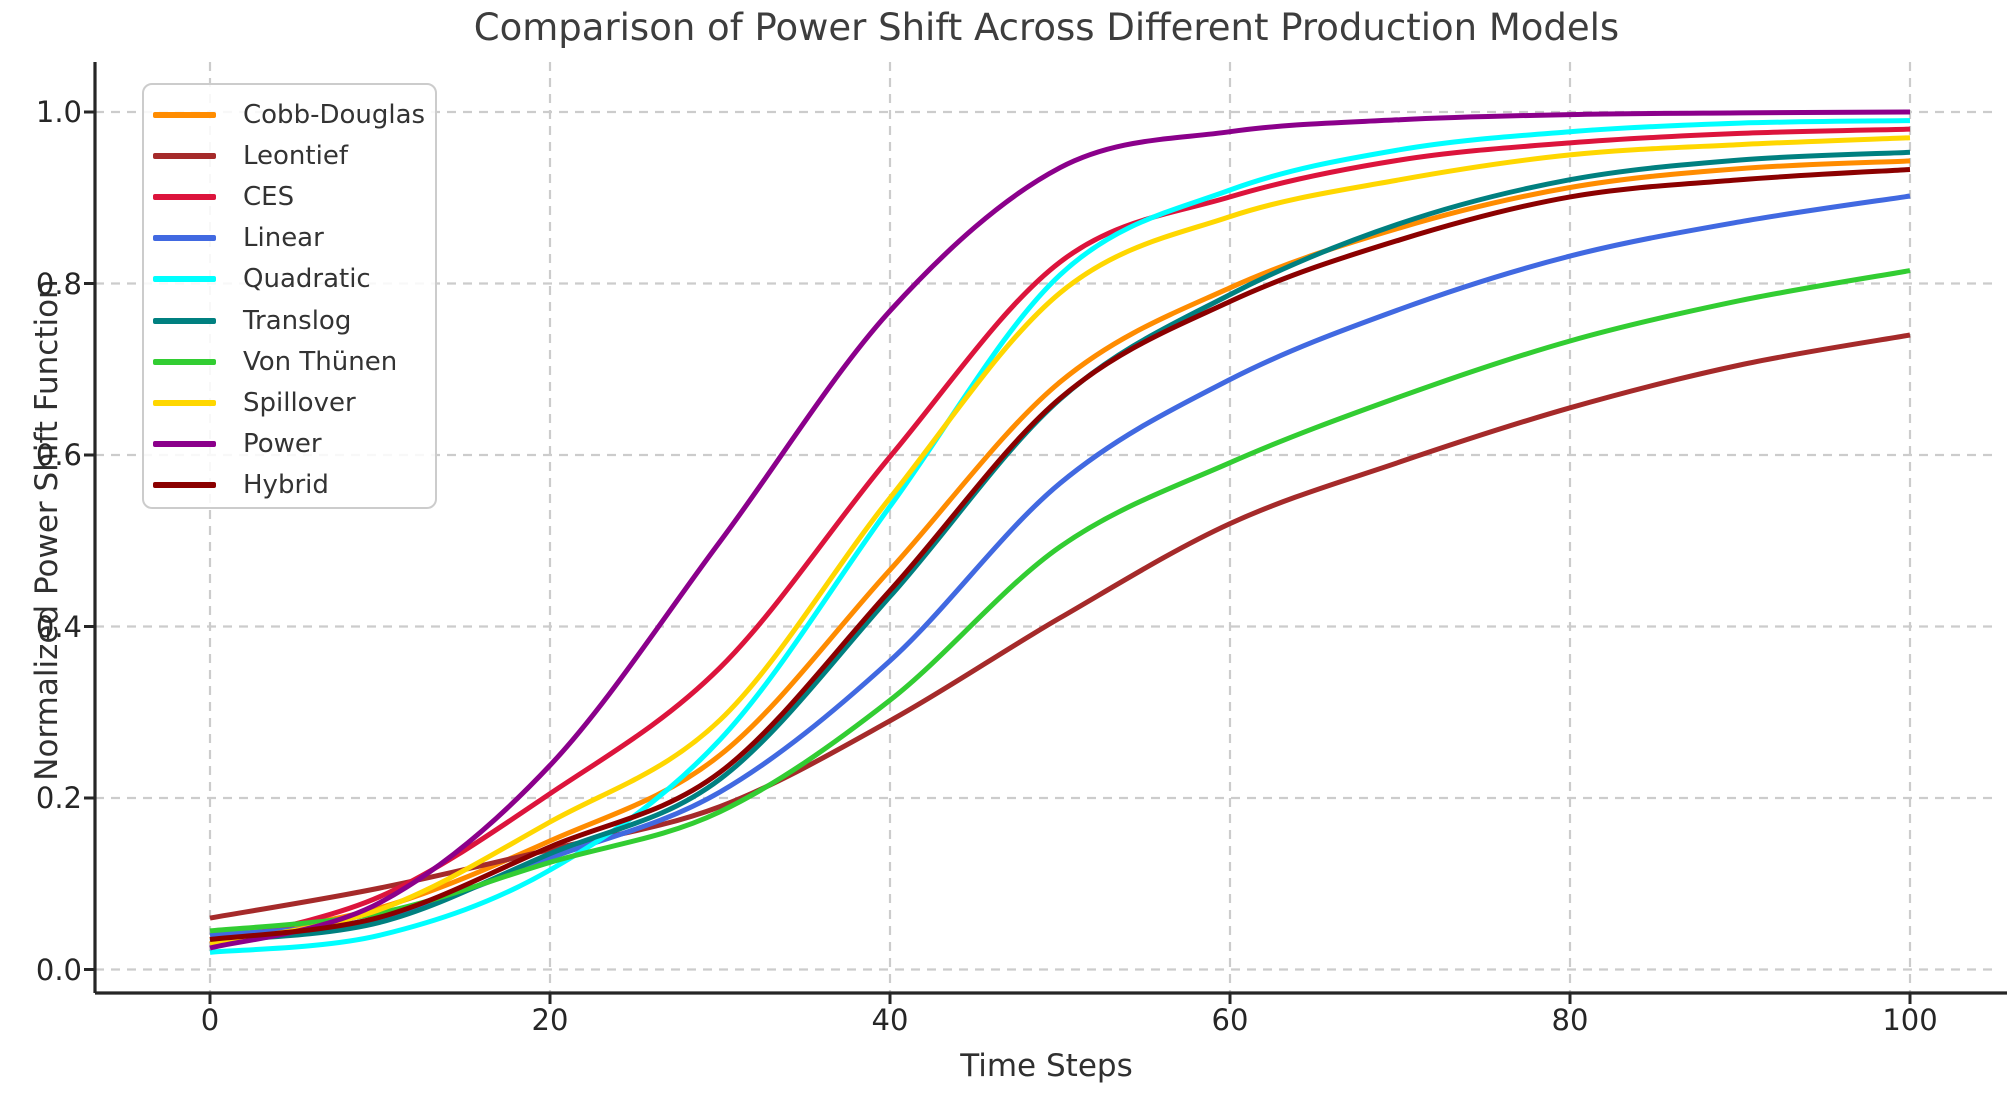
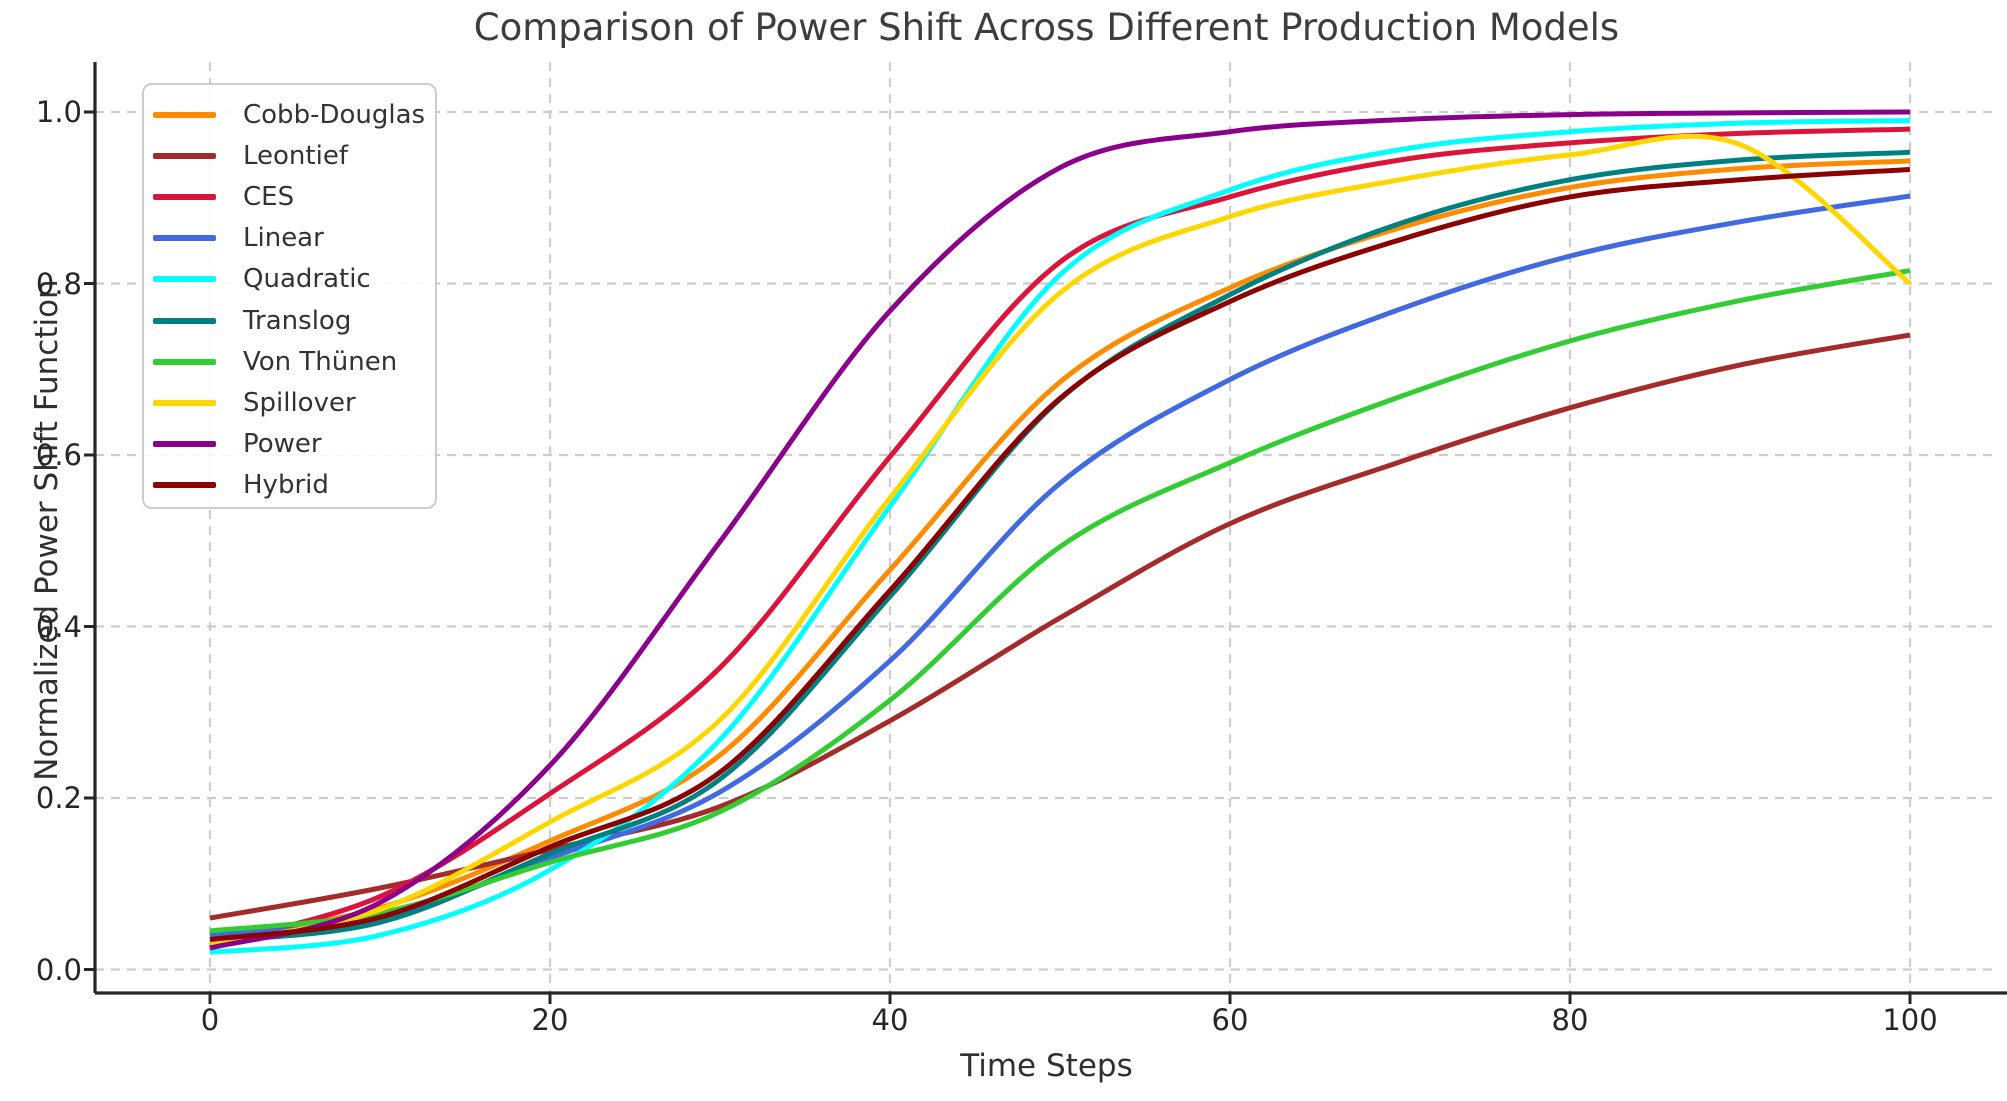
Spillover/100: 0.97 -> 0.80
